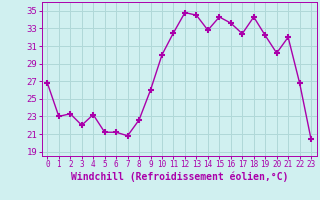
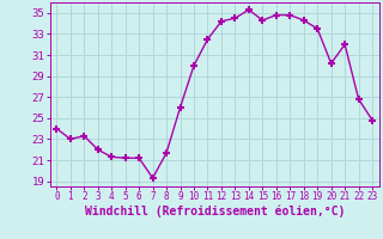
0: 26.8 -> 24.0
4: 23.2 -> 21.3
7: 20.8 -> 19.3
8: 22.6 -> 21.7
12: 34.8 -> 34.2
14: 32.8 -> 35.3
16: 33.6 -> 34.8
17: 32.4 -> 34.8
19: 32.2 -> 33.5
23: 20.4 -> 24.8
